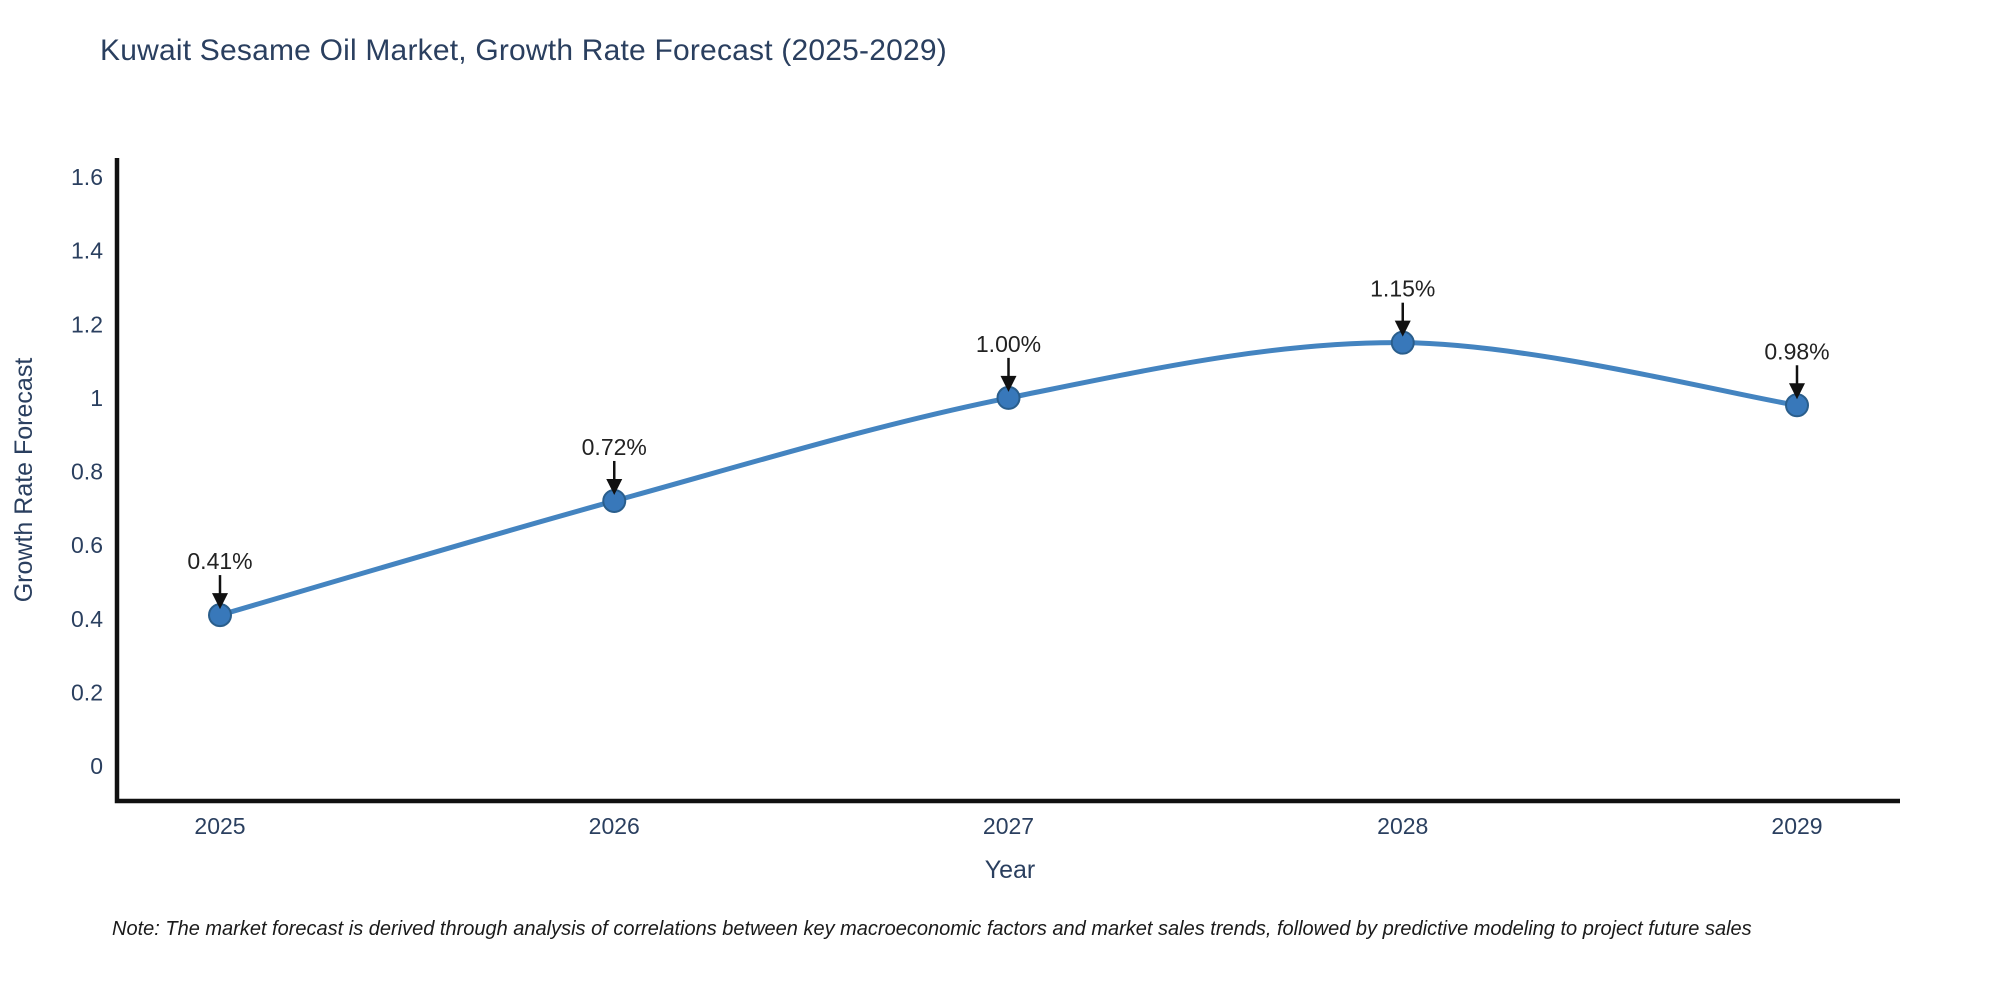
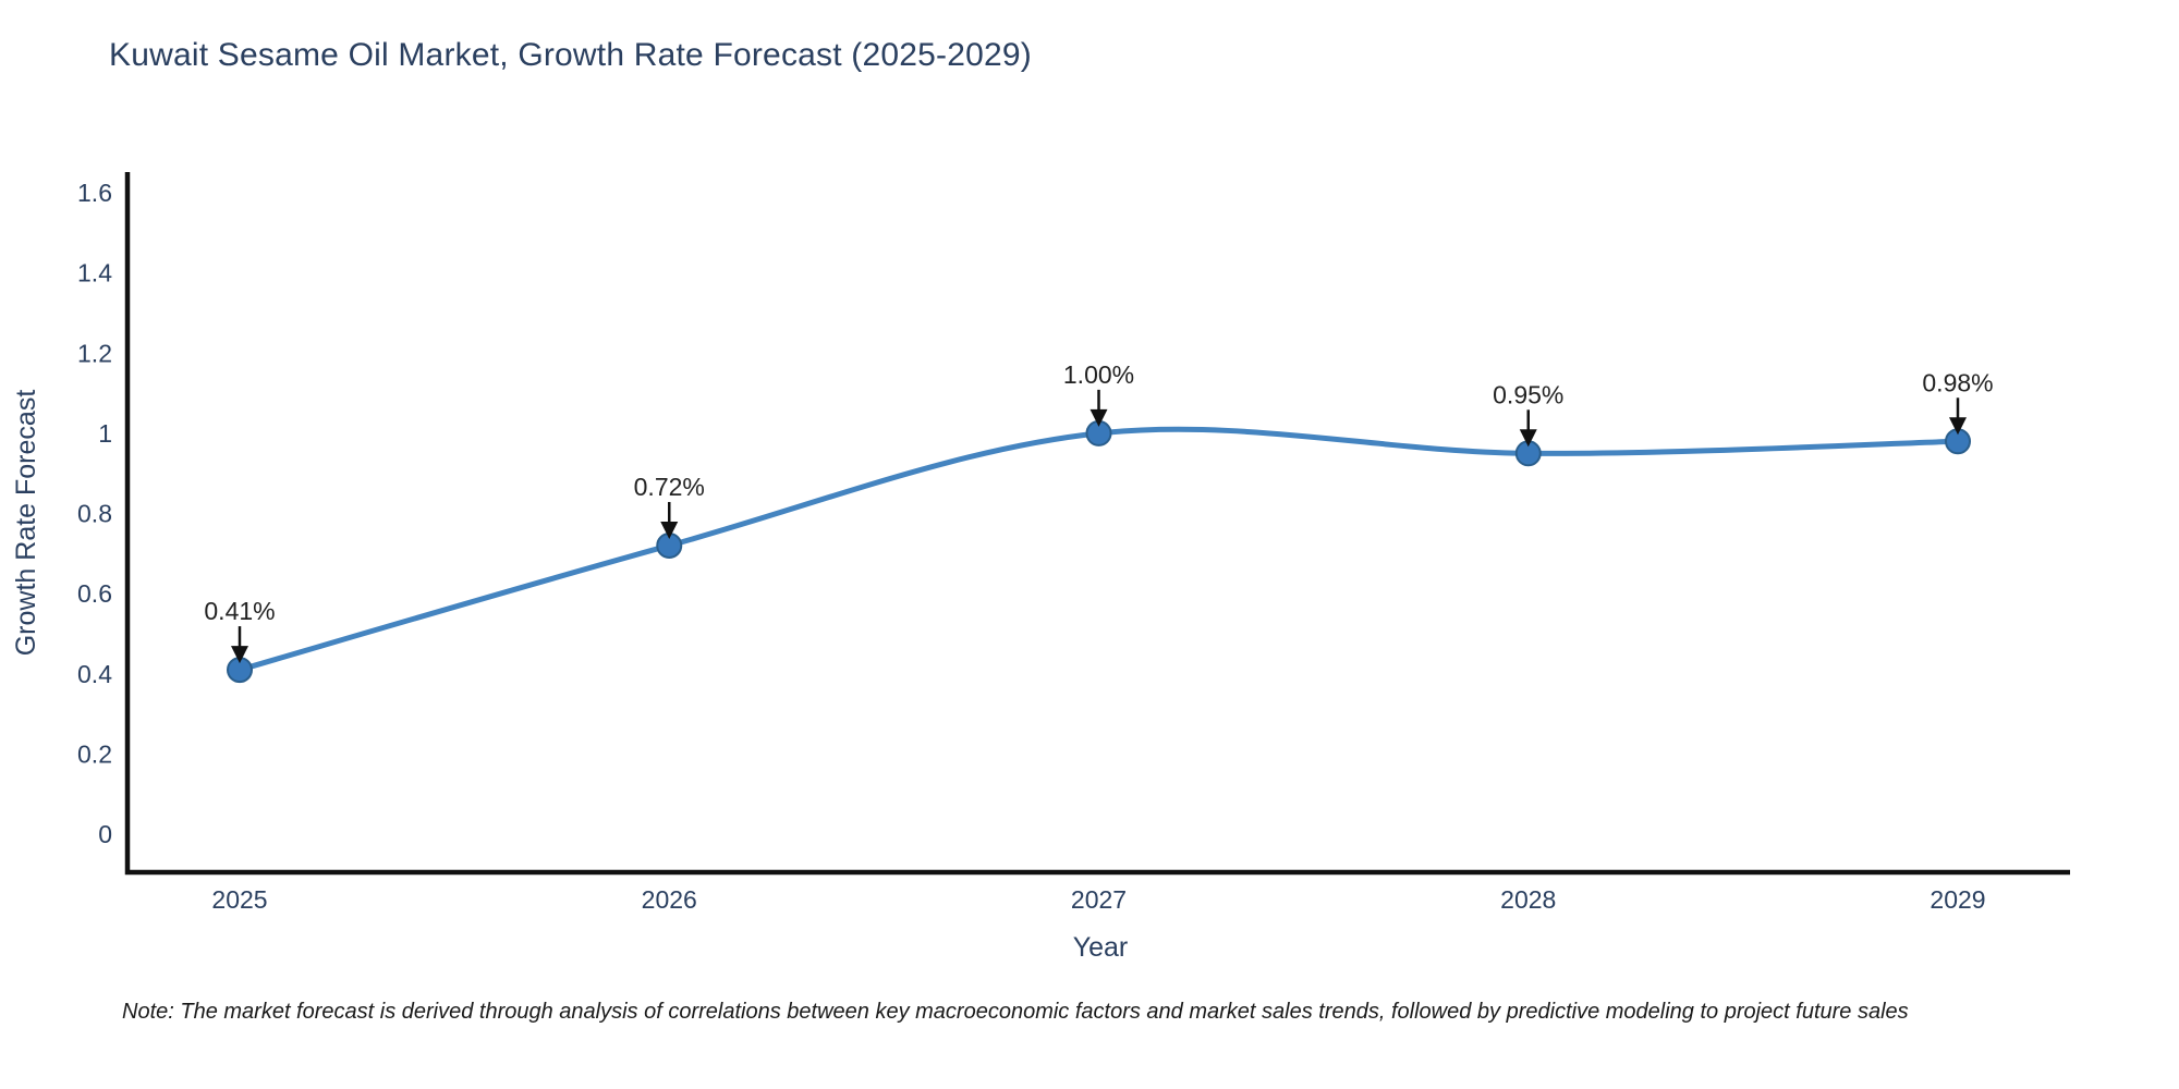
2028: 1.15% -> 0.95%
